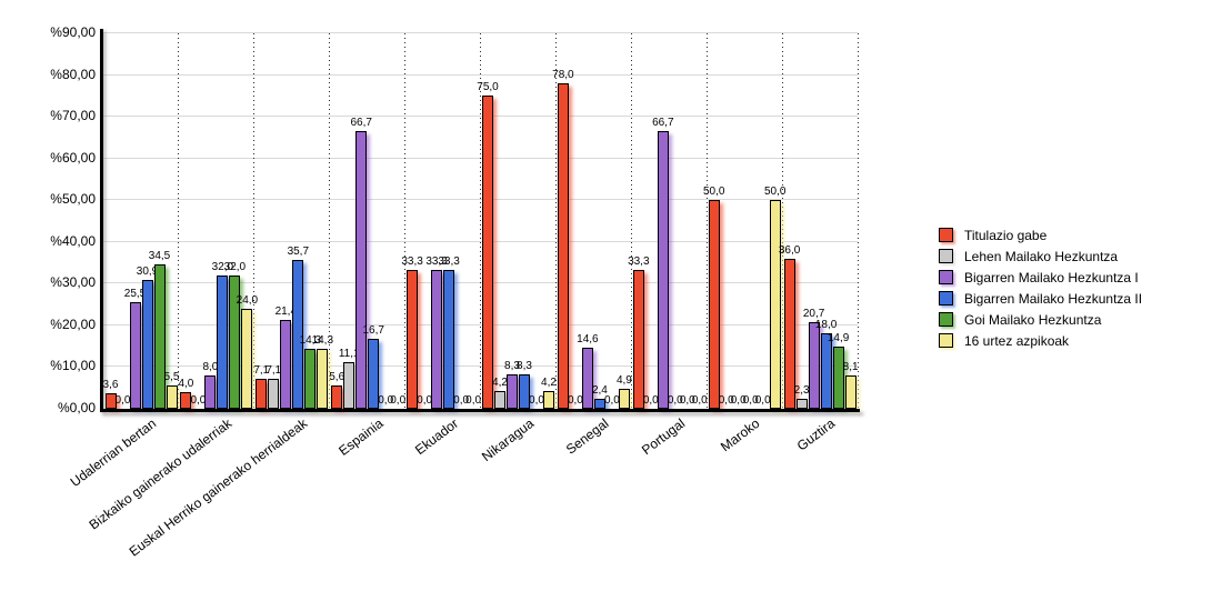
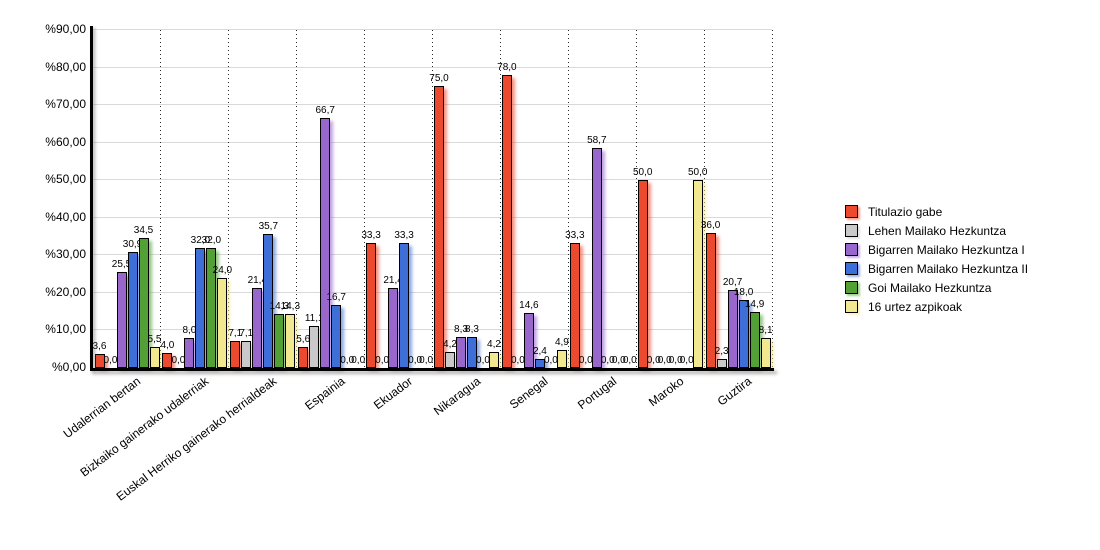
Bigarren Mailako Hezkuntza I/Ekuador: 33,3 -> 21,4
Bigarren Mailako Hezkuntza I/Portugal: 66,7 -> 58,7
